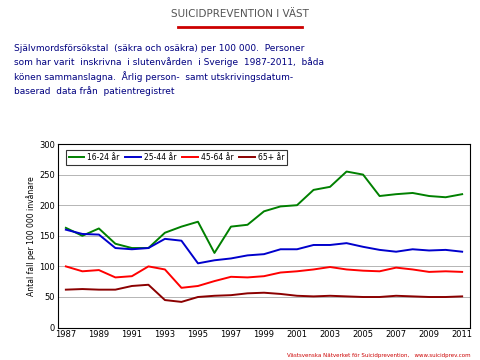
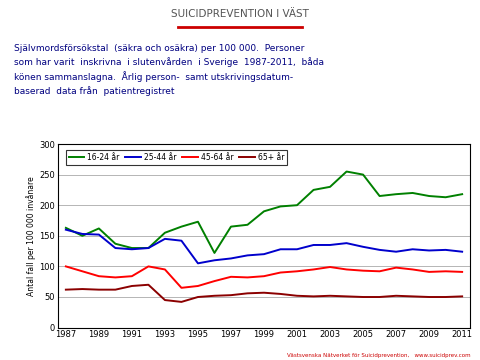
45-64 år/1989: 94 -> 84
